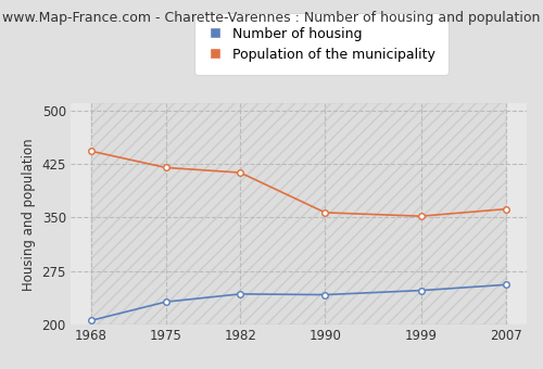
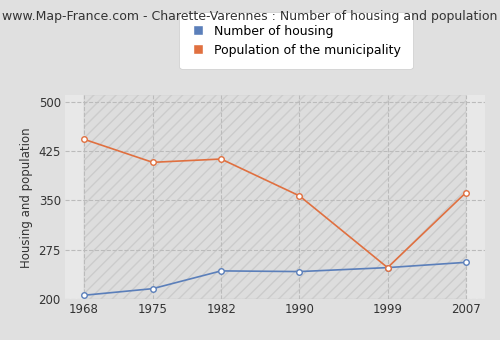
Number of housing/1975: 232 -> 216
Population of the municipality/1975: 420 -> 408
Population of the municipality/1999: 352 -> 248
